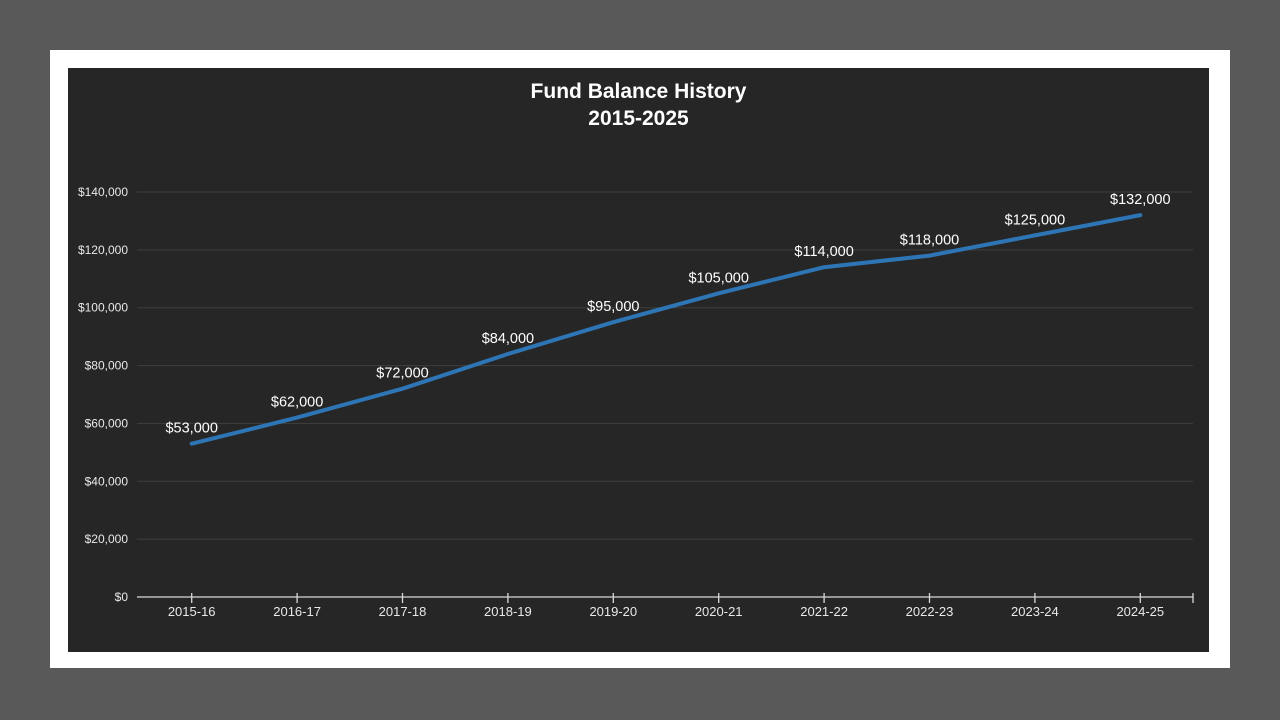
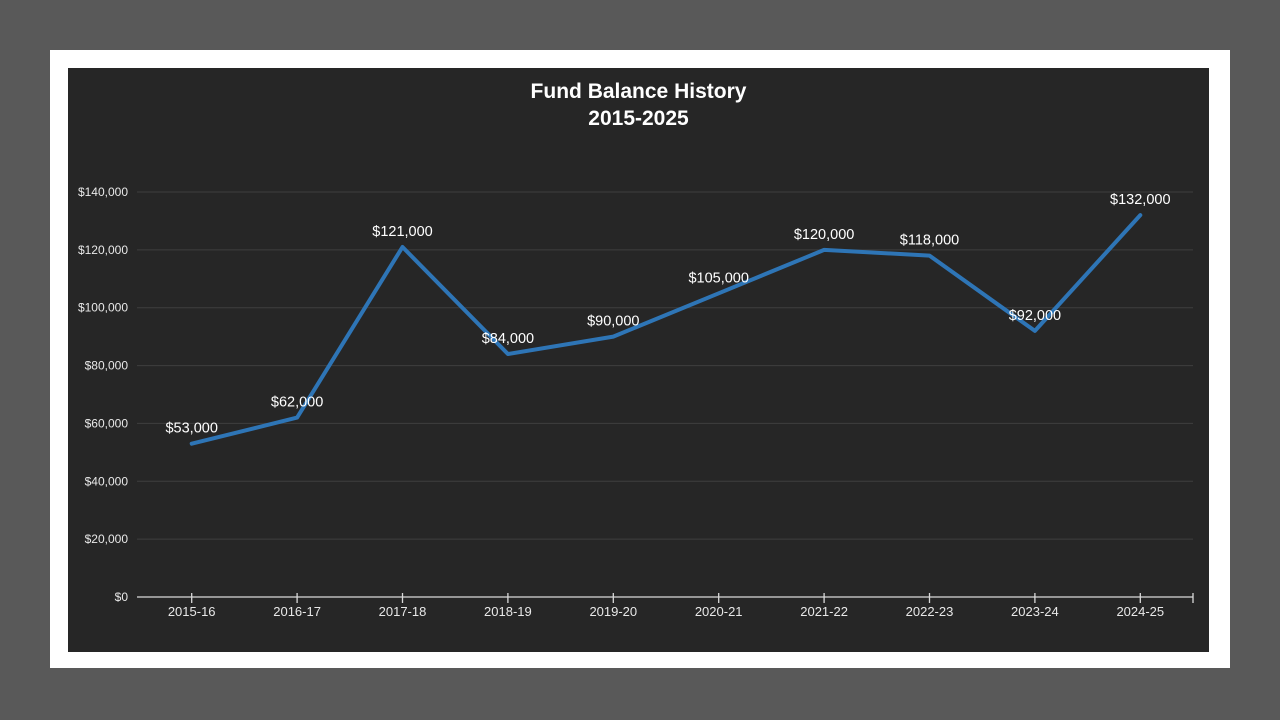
2017-18: $72,000 -> $121,000
2019-20: $95,000 -> $90,000
2021-22: $114,000 -> $120,000
2023-24: $125,000 -> $92,000
